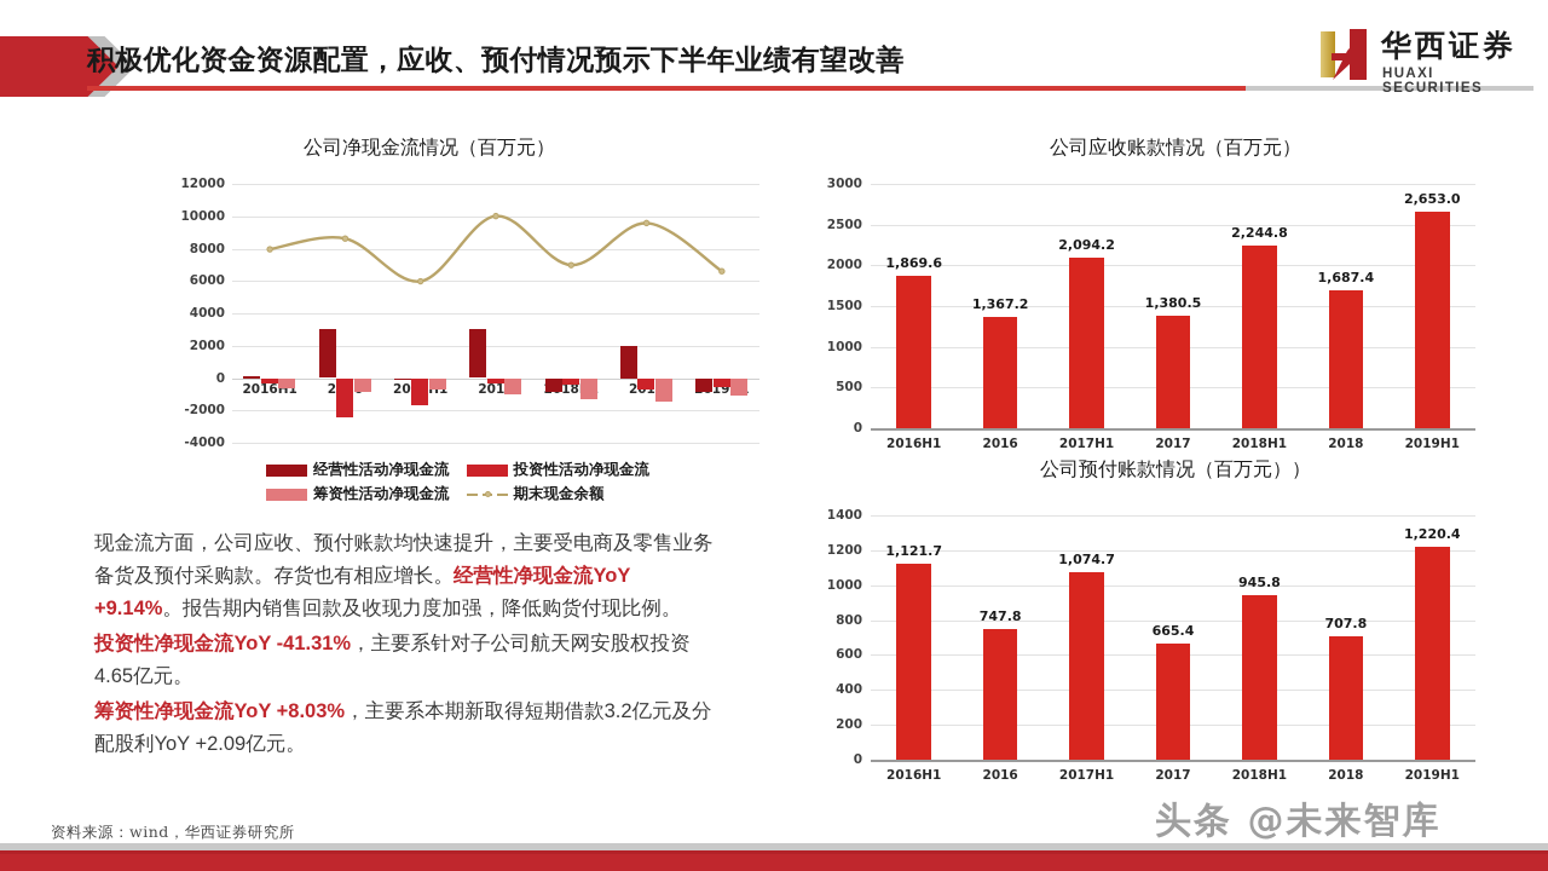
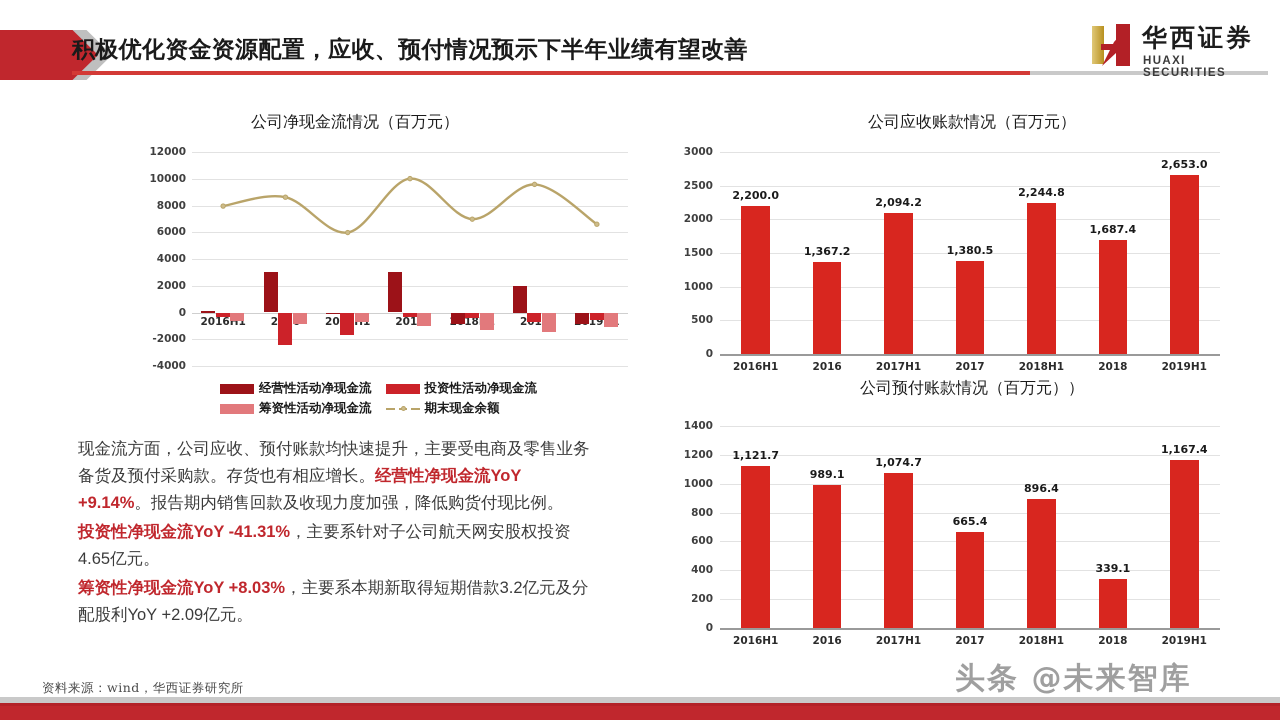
公司应收账款情况（百万元）/2016H1: 1,869.6 -> 2,200.0
公司预付账款情况（百万元））/2016: 747.8 -> 989.1
公司预付账款情况（百万元））/2018H1: 945.8 -> 896.4
公司预付账款情况（百万元））/2018: 707.8 -> 339.1
公司预付账款情况（百万元））/2019H1: 1,220.4 -> 1,167.4
